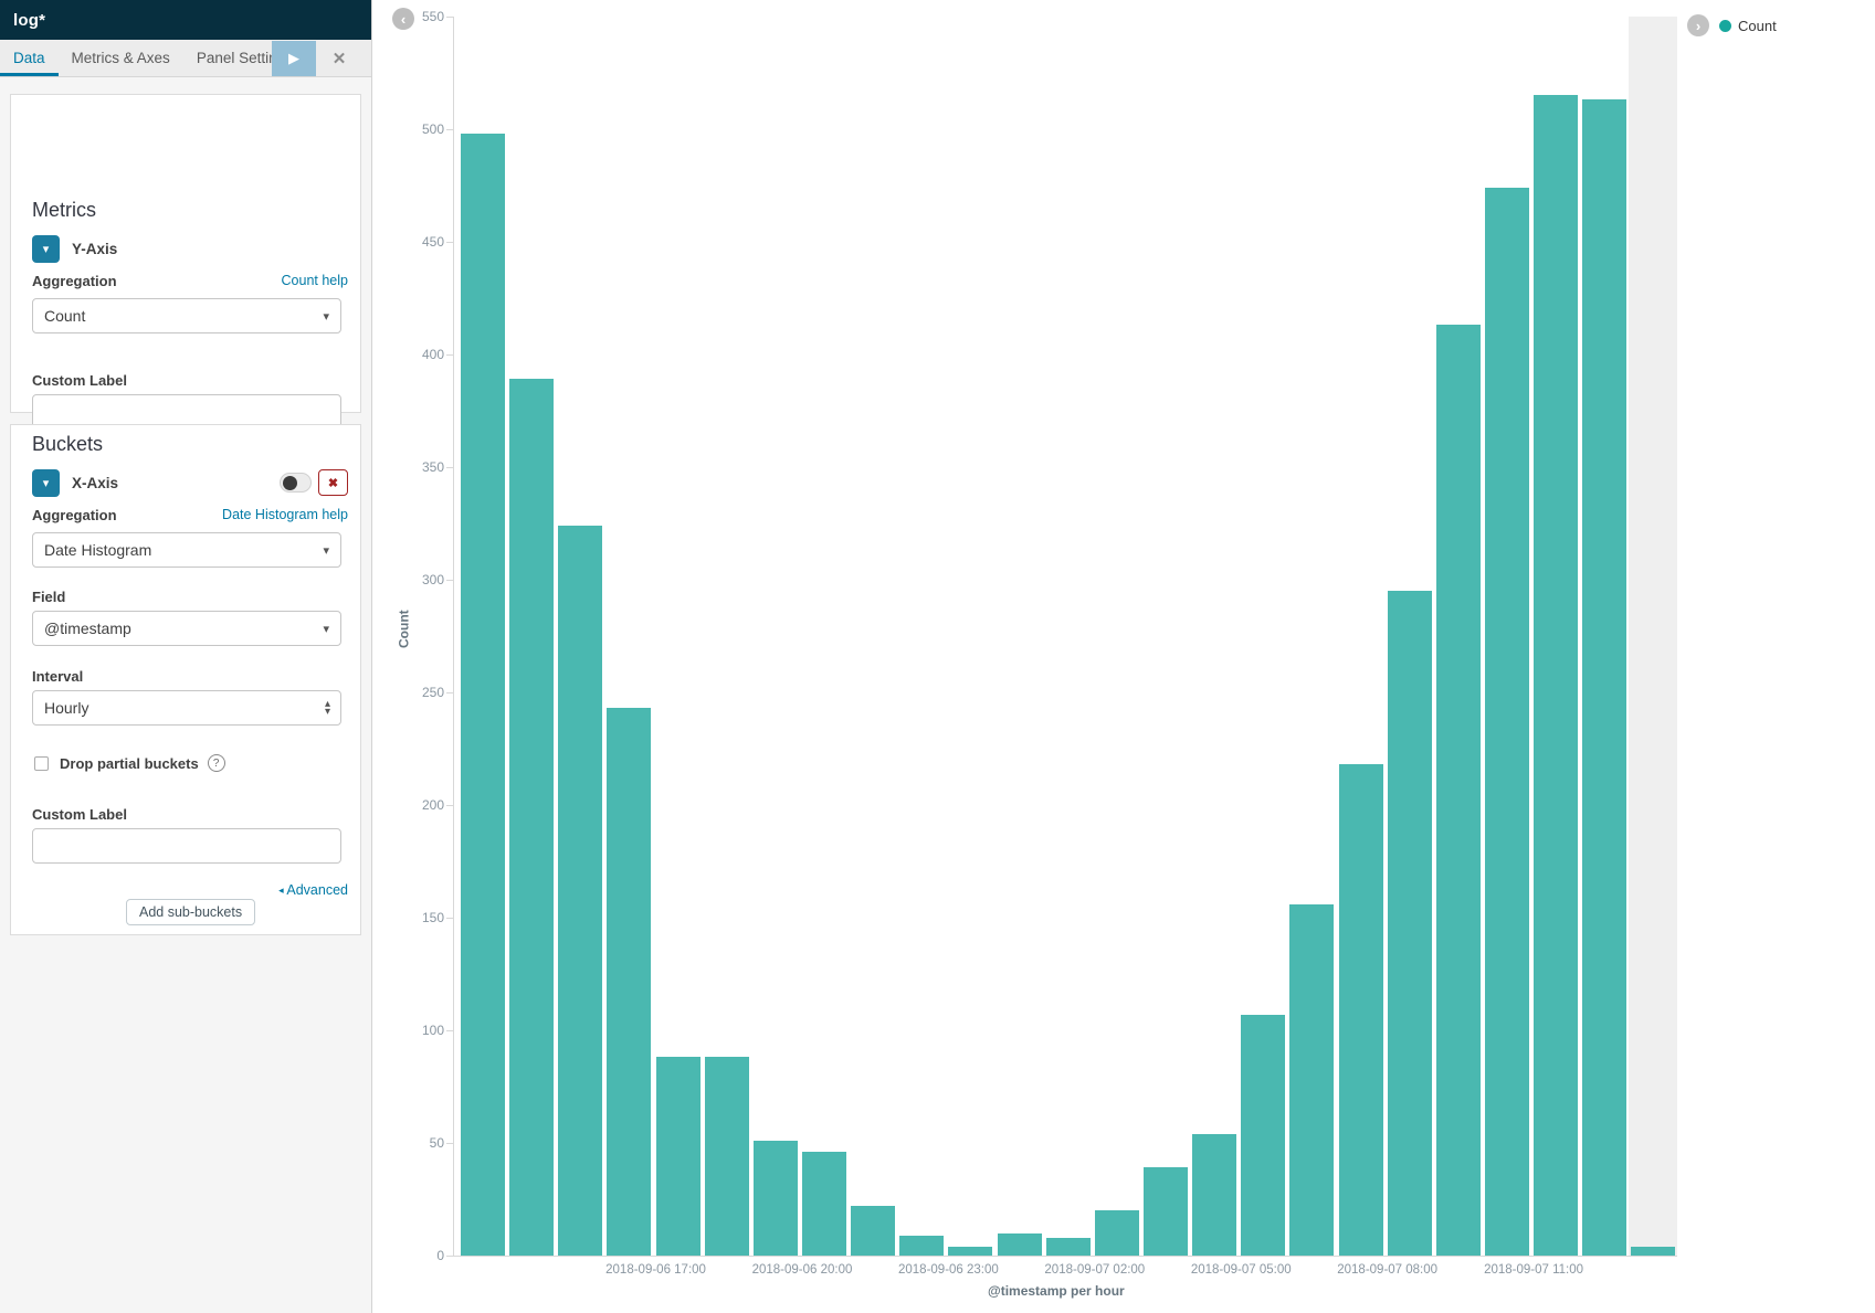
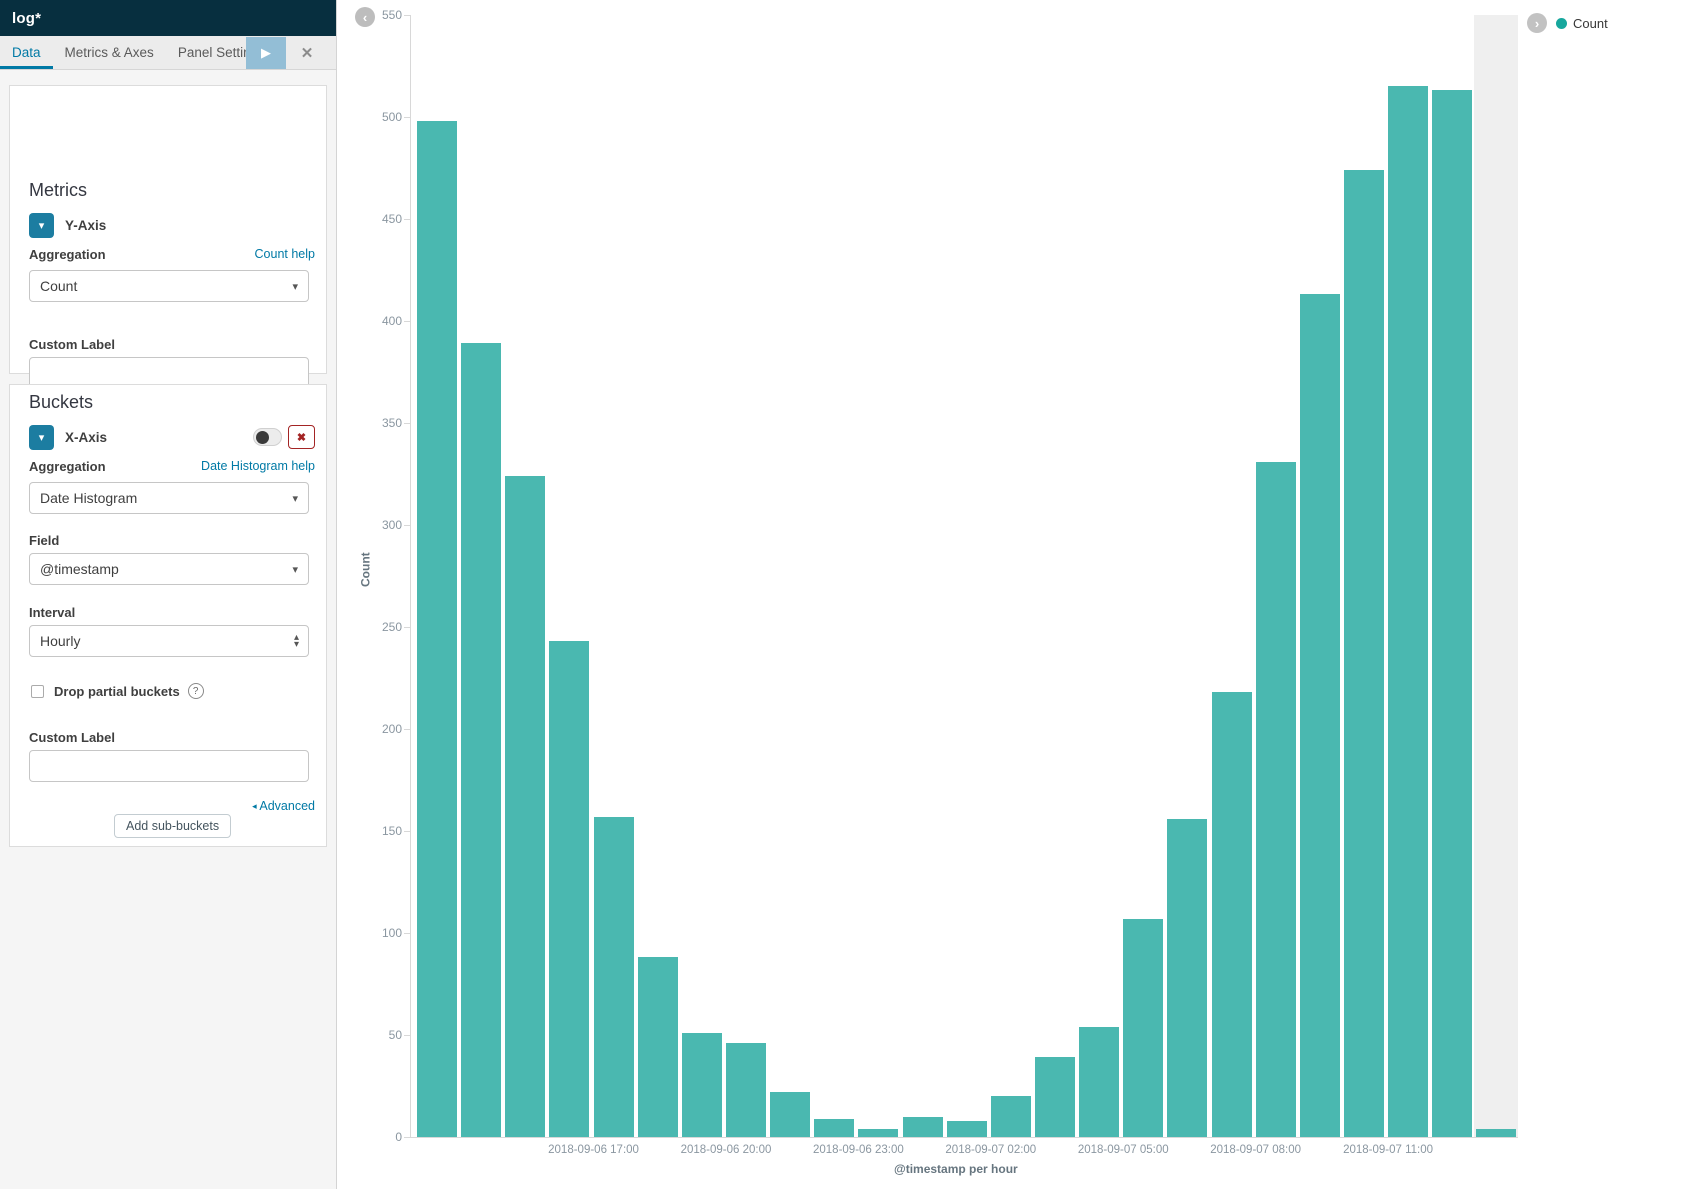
2018-09-06 17:00: 88 -> 157
2018-09-07 08:00: 295 -> 331
